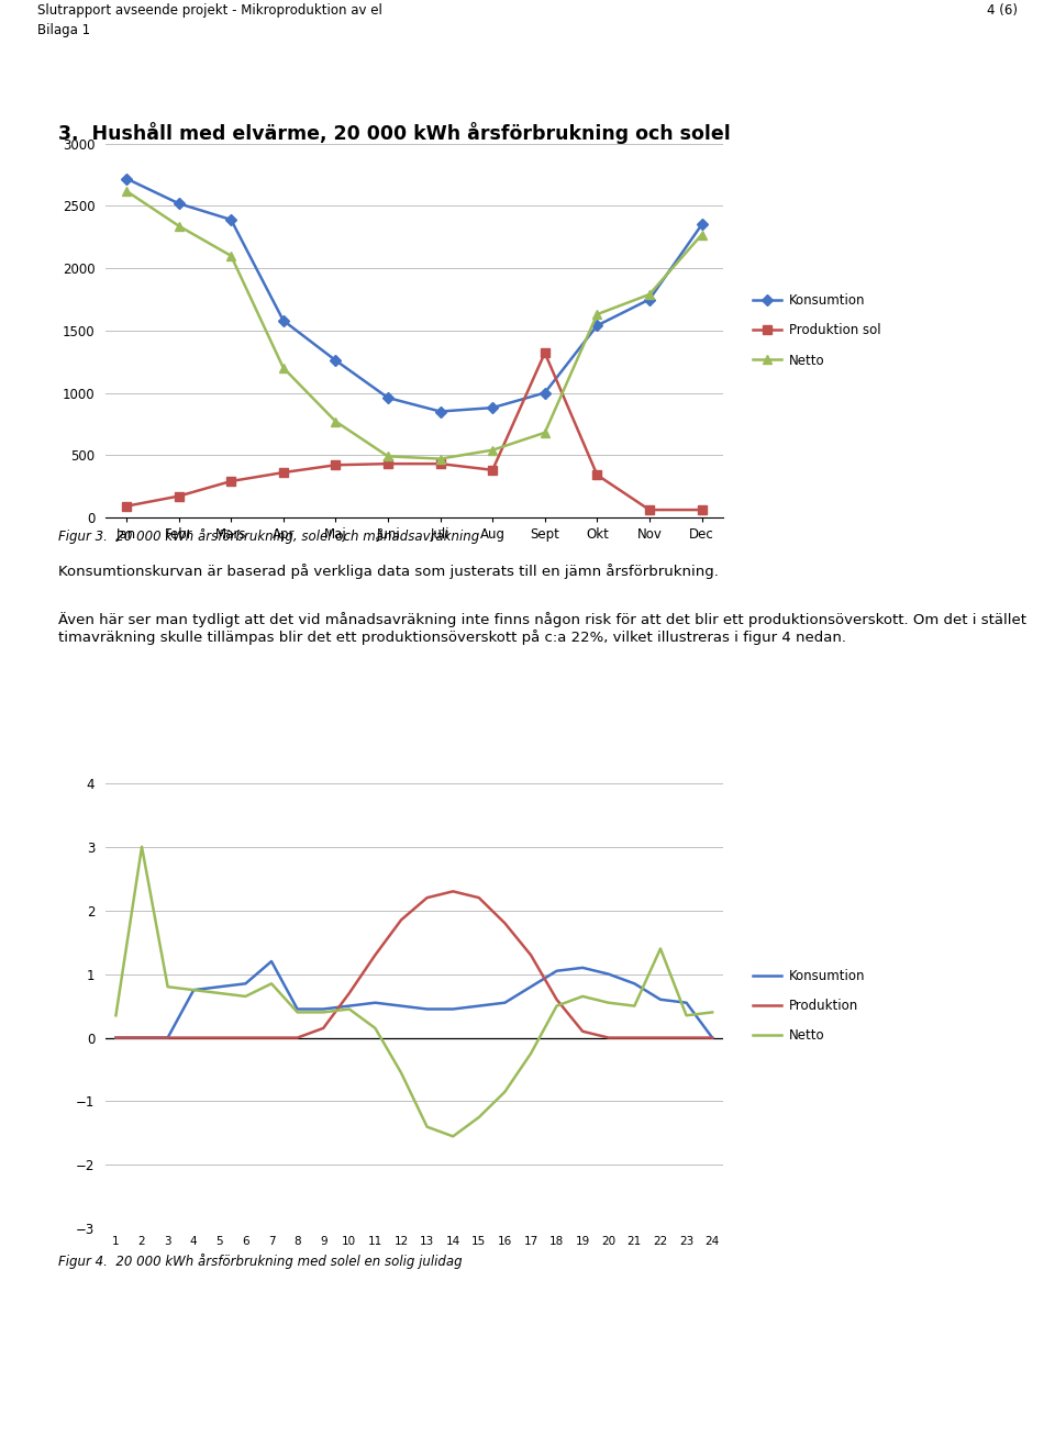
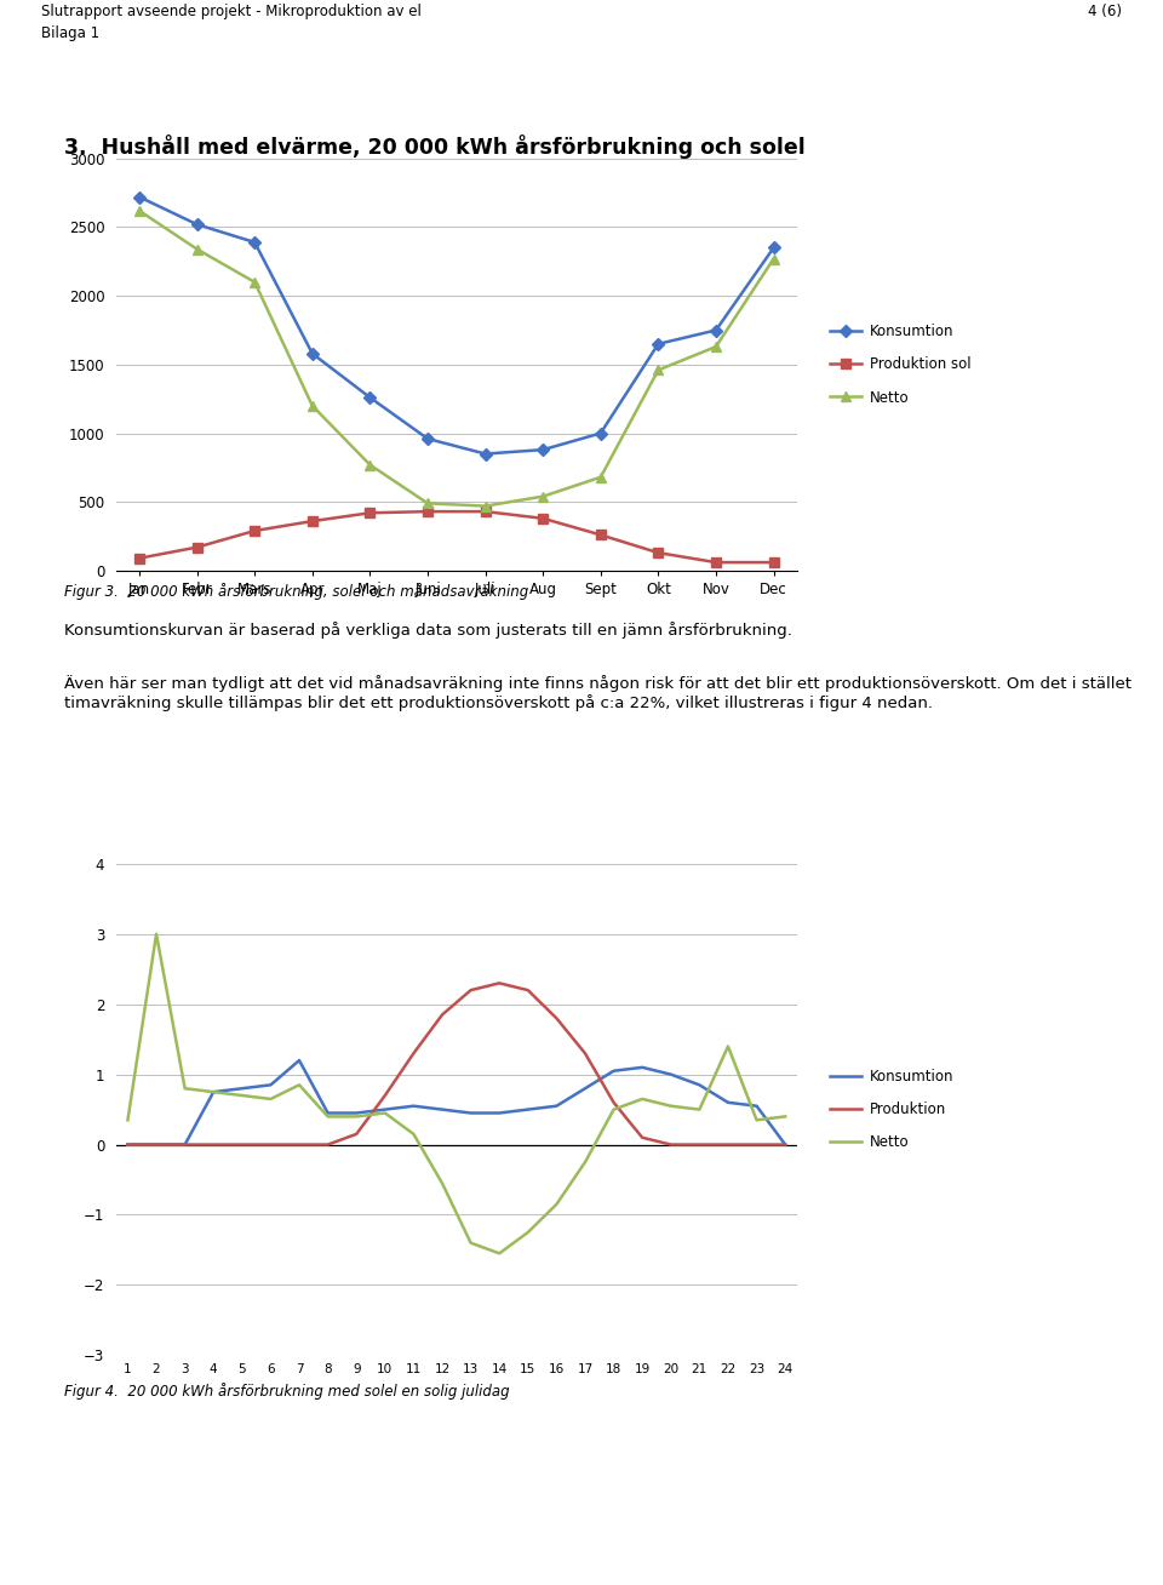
Produktion sol/Sept: 1320 -> 260
Konsumtion/Okt: 1540 -> 1650
Produktion sol/Okt: 340 -> 130
Netto/Okt: 1630 -> 1460
Netto/Nov: 1790 -> 1630
